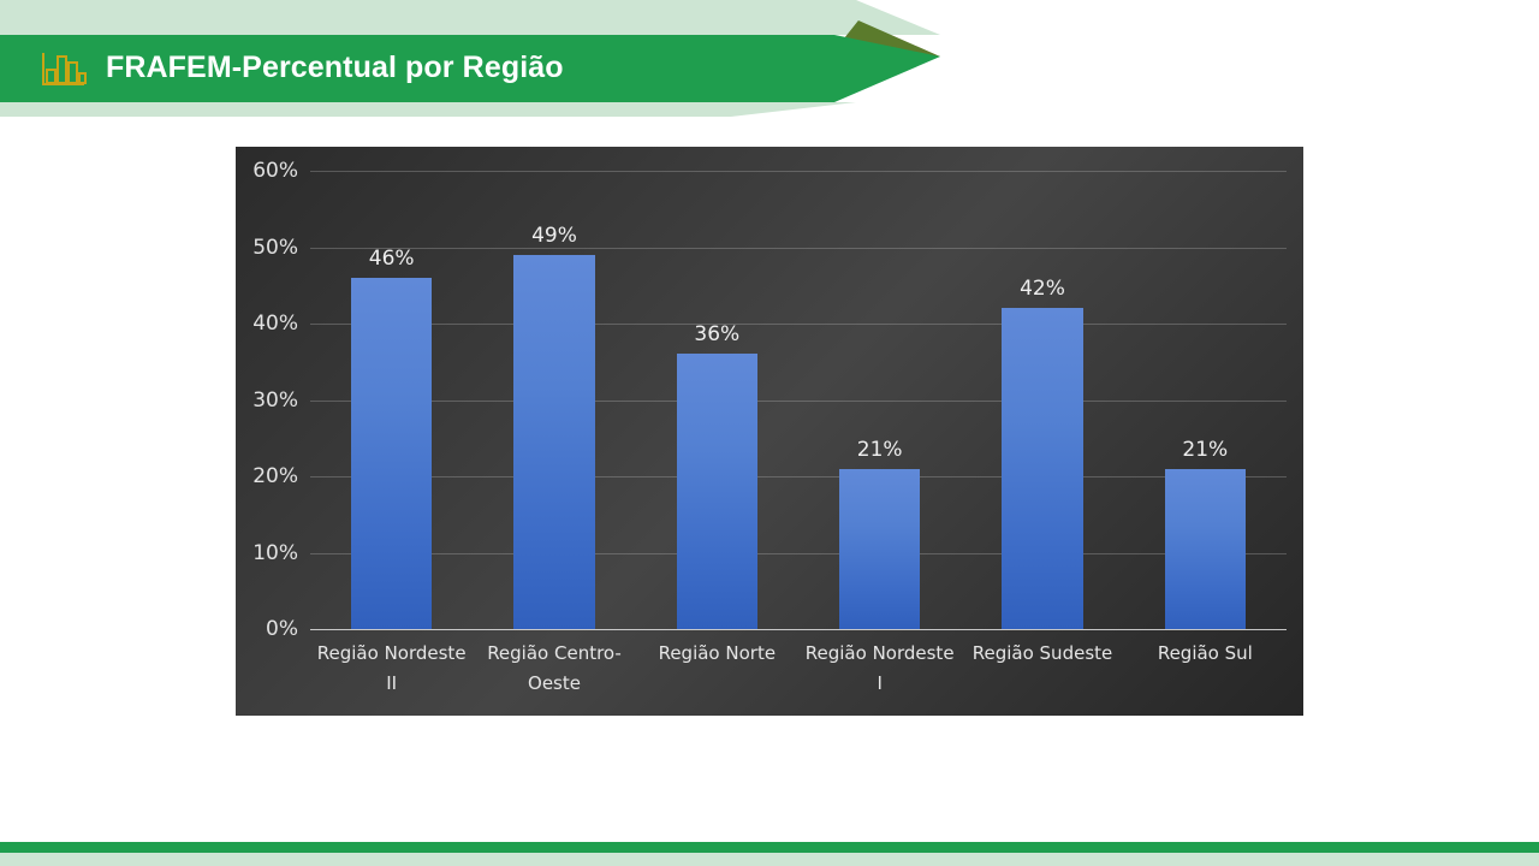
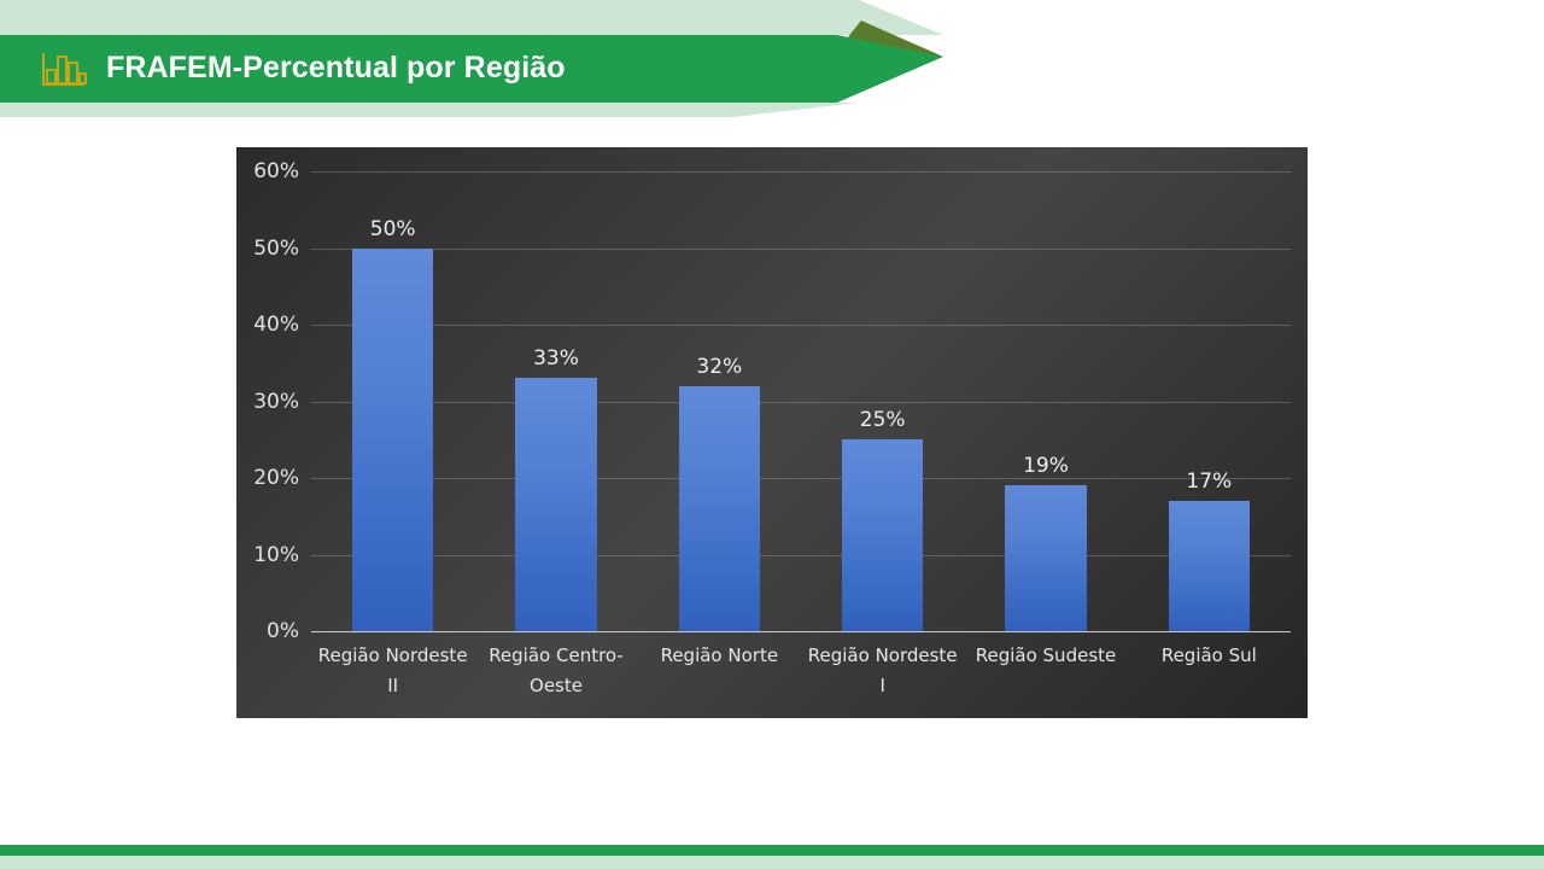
Região Nordeste II: 46% -> 50%
Região Centro-Oeste: 49% -> 33%
Região Norte: 36% -> 32%
Região Nordeste I: 21% -> 25%
Região Sudeste: 42% -> 19%
Região Sul: 21% -> 17%
